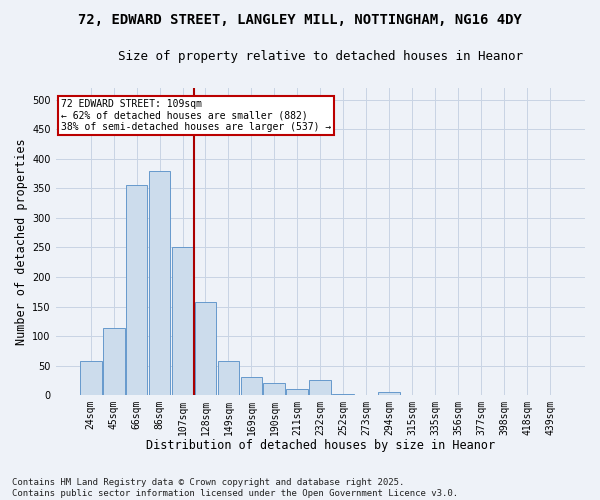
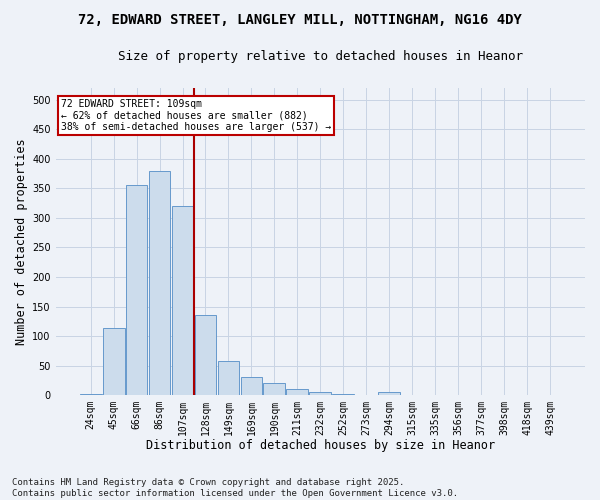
24sqm: 58 -> 2
107sqm: 250 -> 320
128sqm: 158 -> 135
232sqm: 26 -> 5
